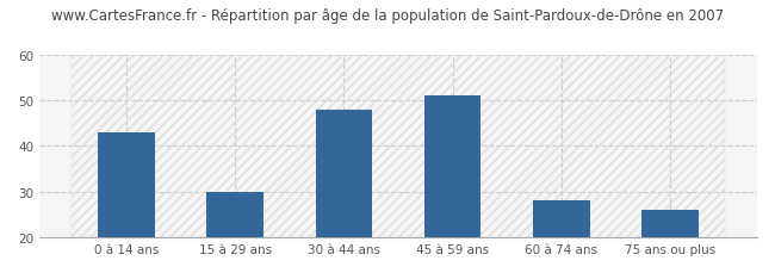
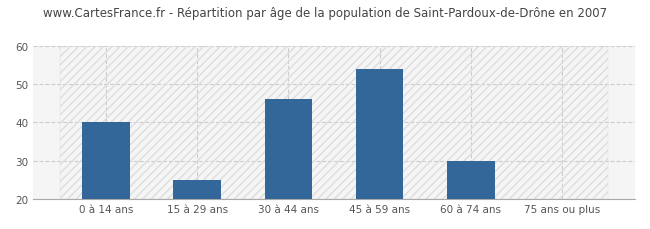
0 à 14 ans: 43 -> 40
15 à 29 ans: 30 -> 25
30 à 44 ans: 48 -> 46
45 à 59 ans: 51 -> 54
60 à 74 ans: 28 -> 30
75 ans ou plus: 26 -> 20
